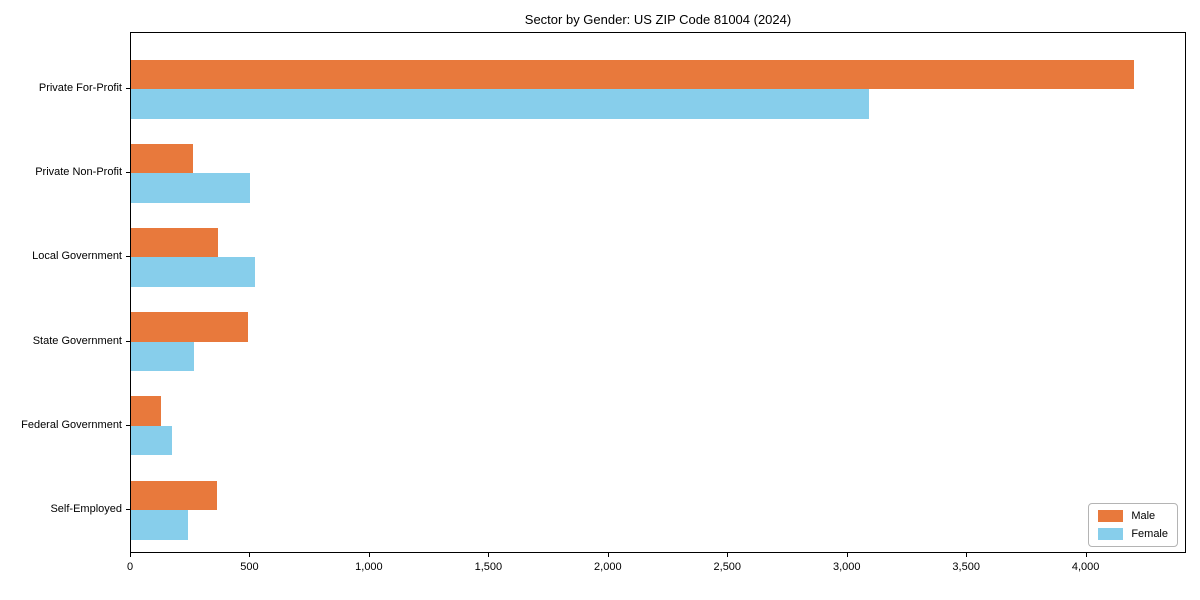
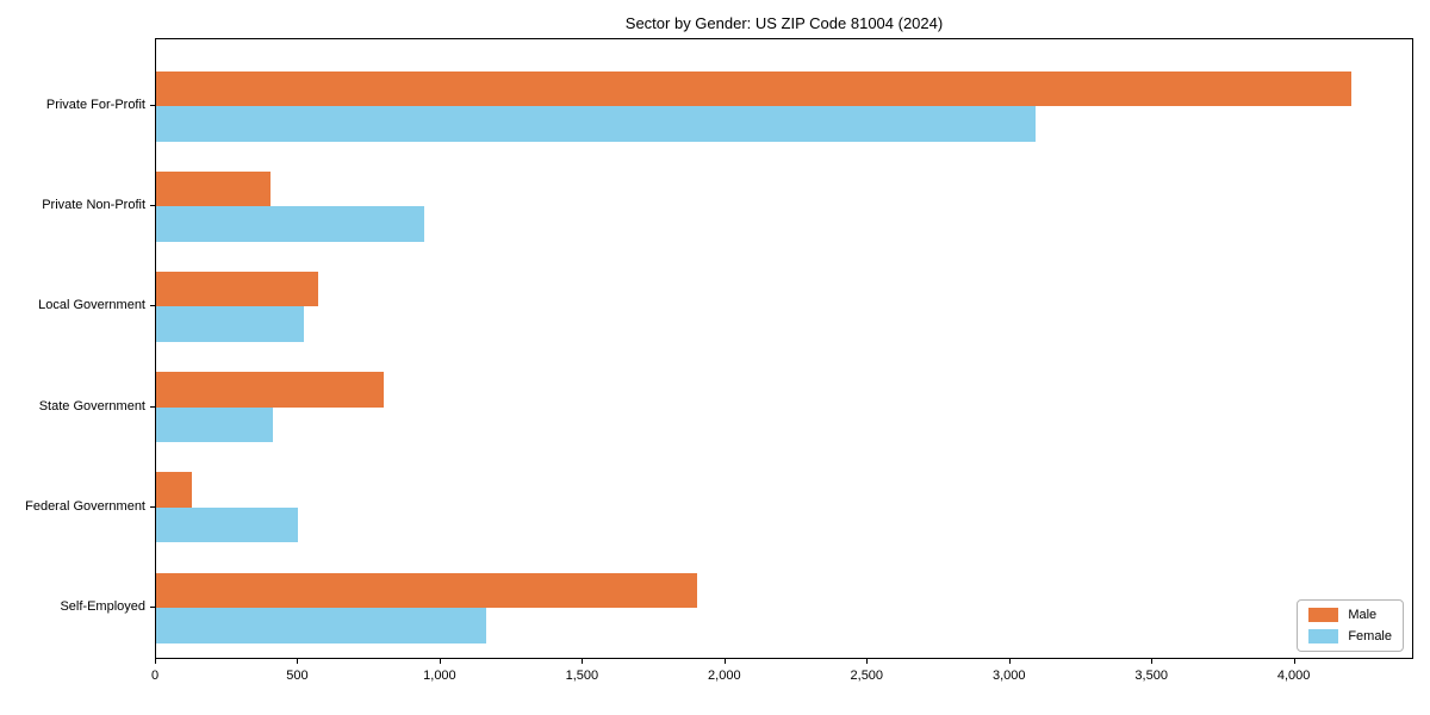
Male/Private Non-Profit: 260 -> 400
Female/Private Non-Profit: 500 -> 940
Male/Local Government: 360 -> 570
Male/State Government: 490 -> 800
Female/State Government: 260 -> 410
Female/Federal Government: 170 -> 500
Male/Self-Employed: 360 -> 1900
Female/Self-Employed: 240 -> 1160
